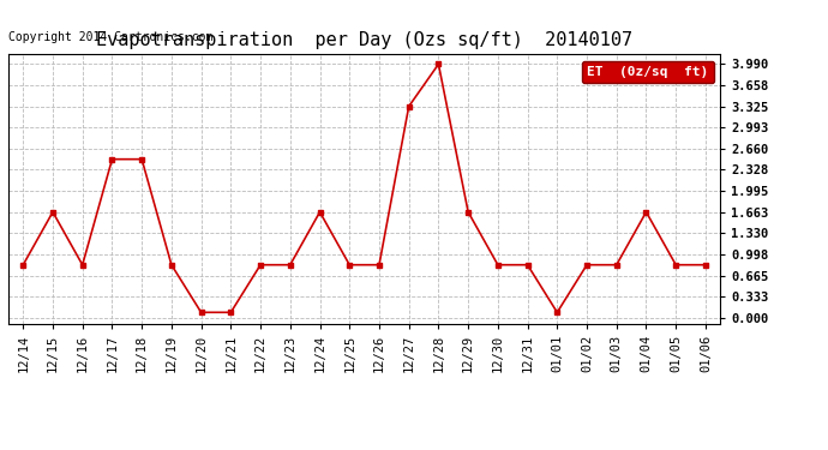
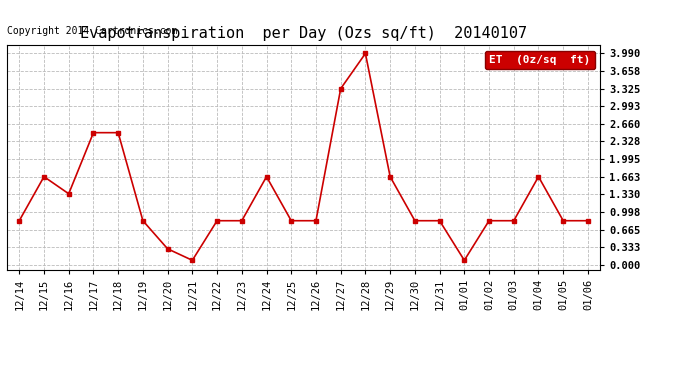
12/16: 0.83 -> 1.34
12/20: 0.08 -> 0.30
